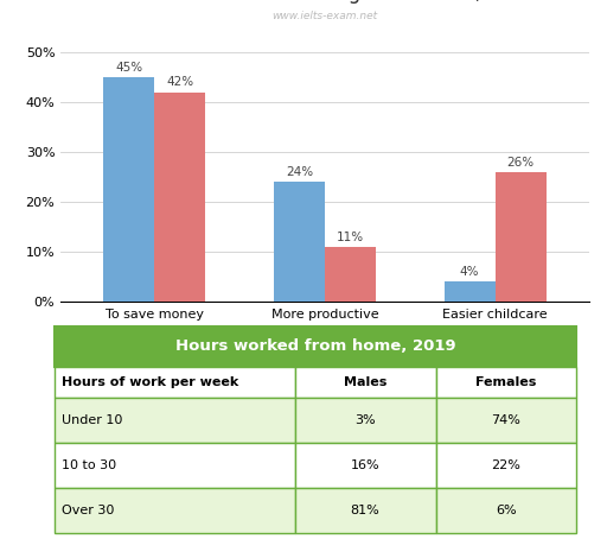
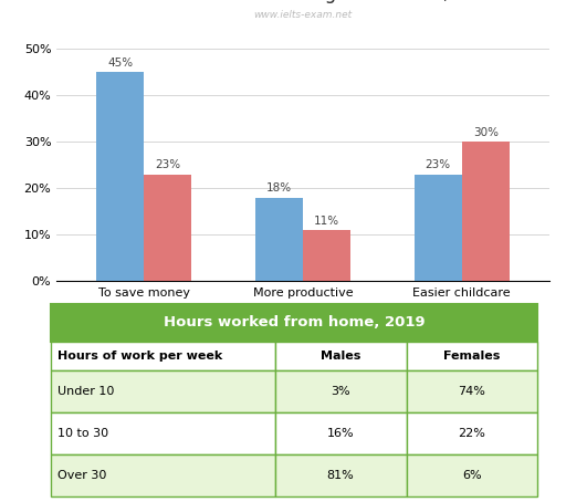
Females/To save money: 42% -> 23%
Males/More productive: 24% -> 18%
Males/Easier childcare: 4% -> 23%
Females/Easier childcare: 26% -> 30%
